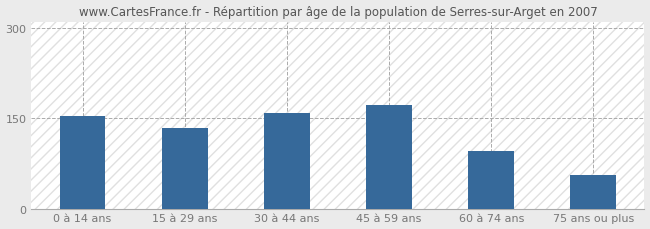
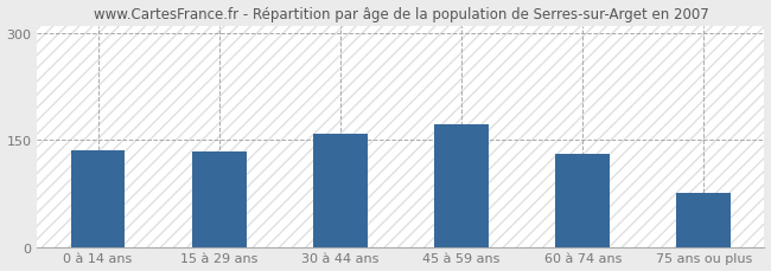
0 à 14 ans: 154 -> 135
60 à 74 ans: 96 -> 130
75 ans ou plus: 56 -> 75
